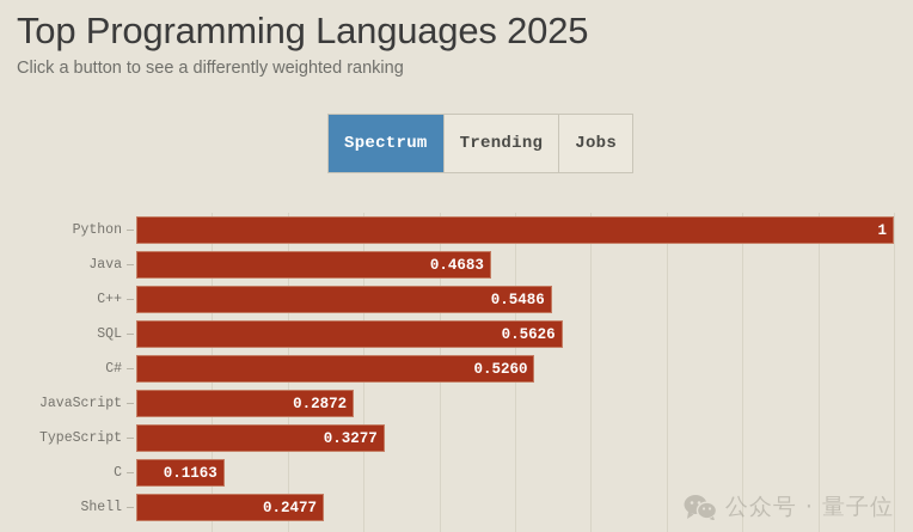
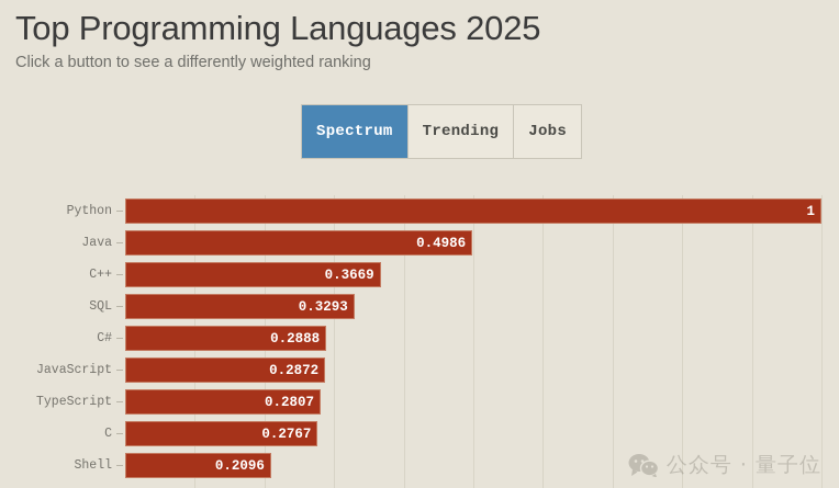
Java: 0.4683 -> 0.4986
C++: 0.5486 -> 0.3669
SQL: 0.5626 -> 0.3293
C#: 0.5260 -> 0.2888
TypeScript: 0.3277 -> 0.2807
C: 0.1163 -> 0.2767
Shell: 0.2477 -> 0.2096
